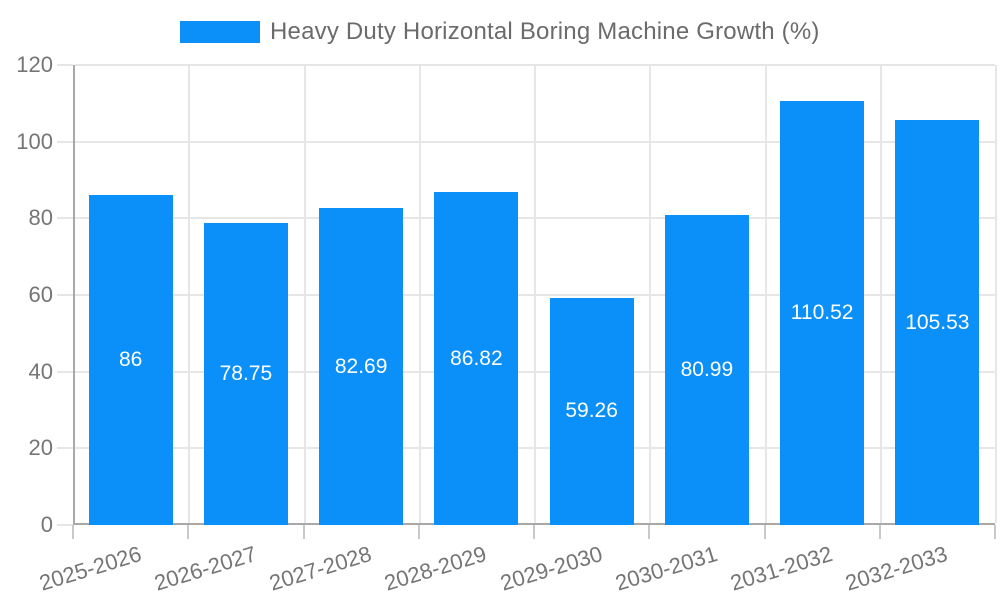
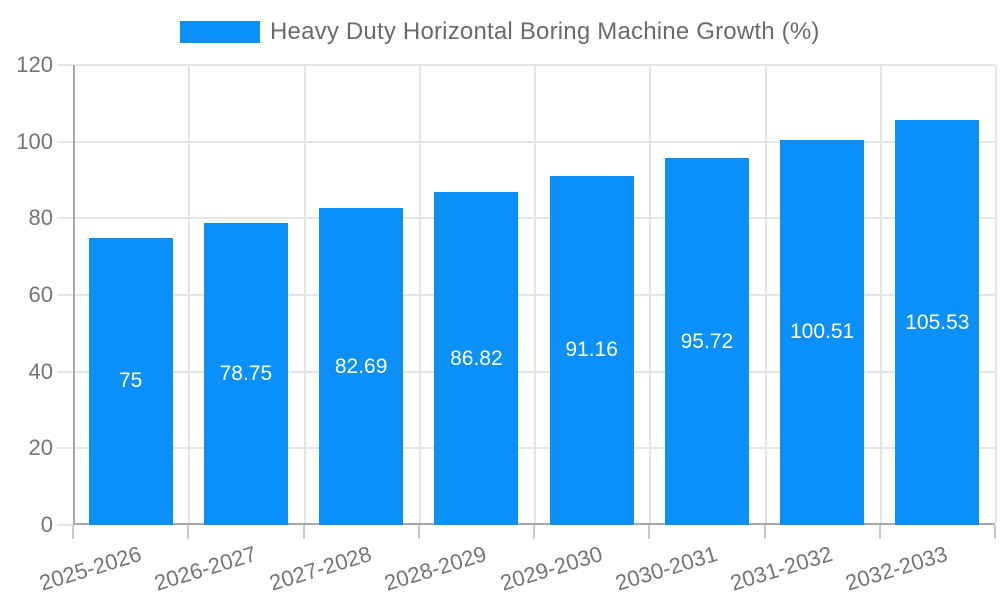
2025-2026: 86 -> 75
2029-2030: 59.26 -> 91.16
2030-2031: 80.99 -> 95.72
2031-2032: 110.52 -> 100.51
